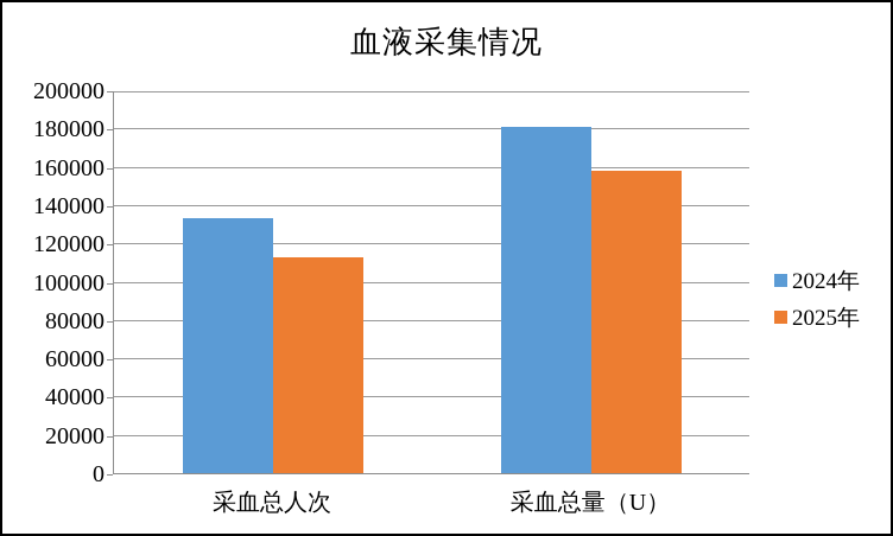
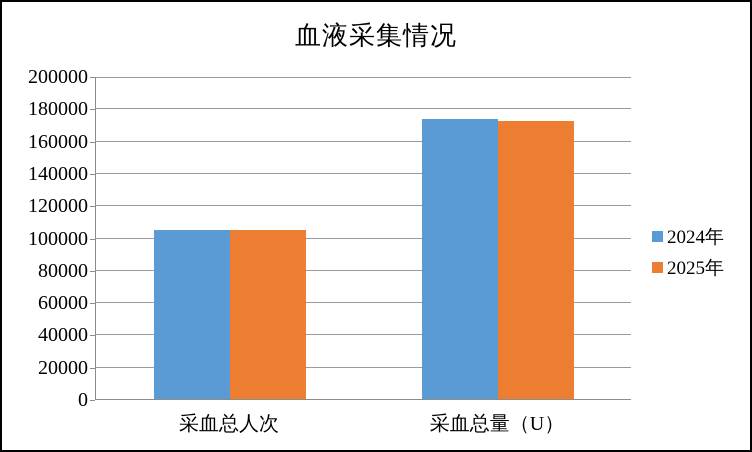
2024年/采血总人次: 133000 -> 105000
2025年/采血总人次: 113000 -> 104000
2024年/采血总量（U）: 181000 -> 173000
2025年/采血总量（U）: 158000 -> 172000
